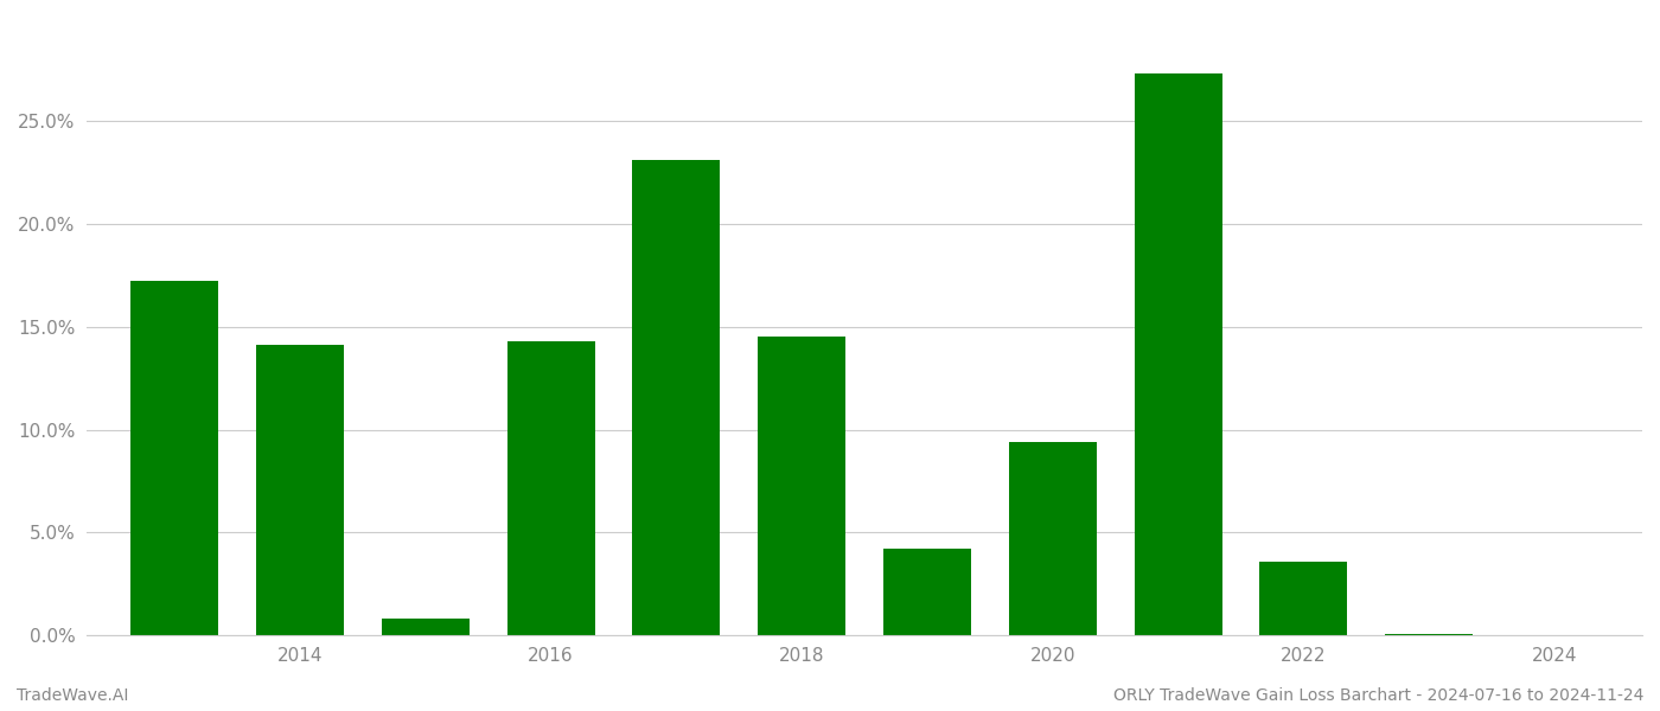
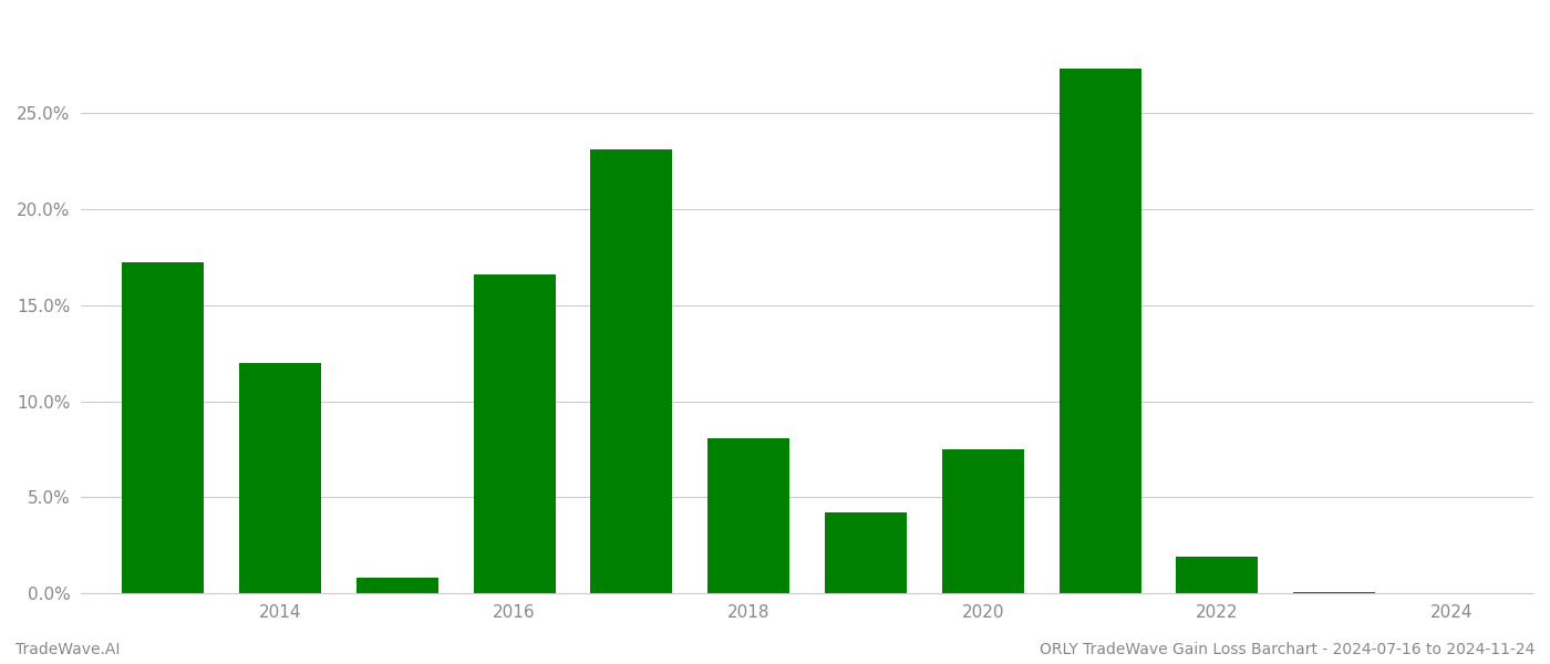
2014: 14.1% -> 12.0%
2016: 14.3% -> 16.6%
2018: 14.5% -> 8.1%
2020: 9.4% -> 7.5%
2022: 3.6% -> 1.9%
